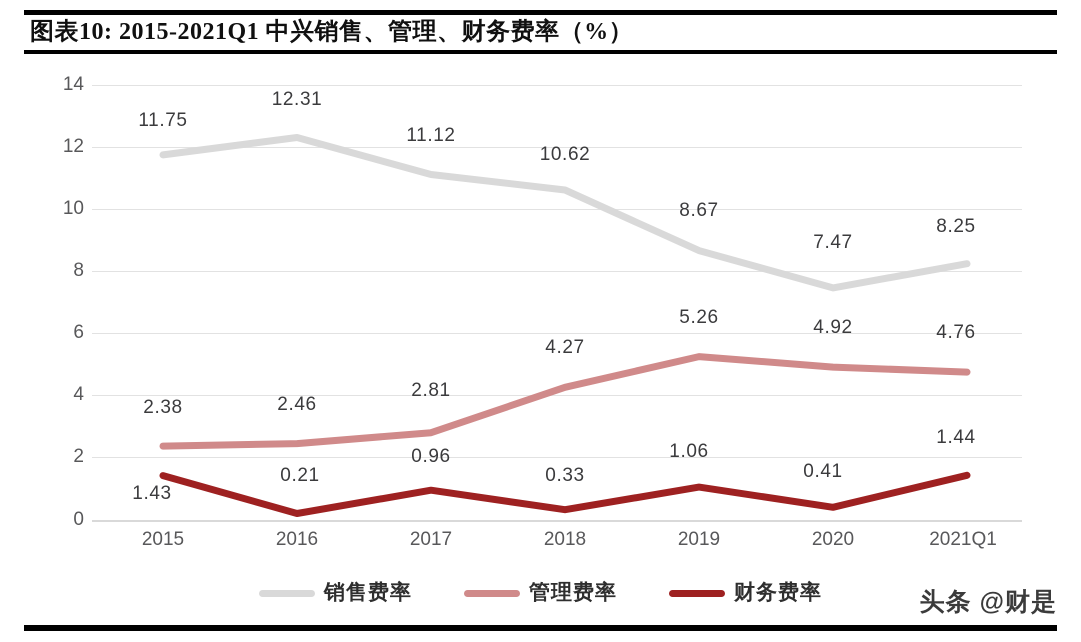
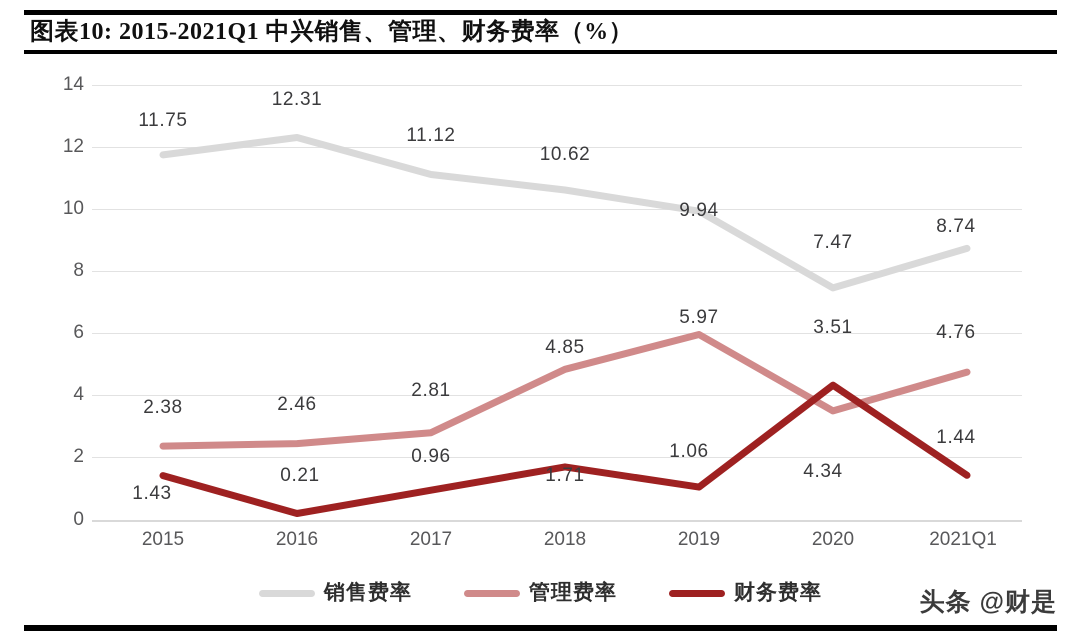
管理费率/2018: 4.27 -> 4.85
财务费率/2018: 0.33 -> 1.71
销售费率/2019: 8.67 -> 9.94
管理费率/2019: 5.26 -> 5.97
管理费率/2020: 4.92 -> 3.51
财务费率/2020: 0.41 -> 4.34
销售费率/2021Q1: 8.25 -> 8.74
